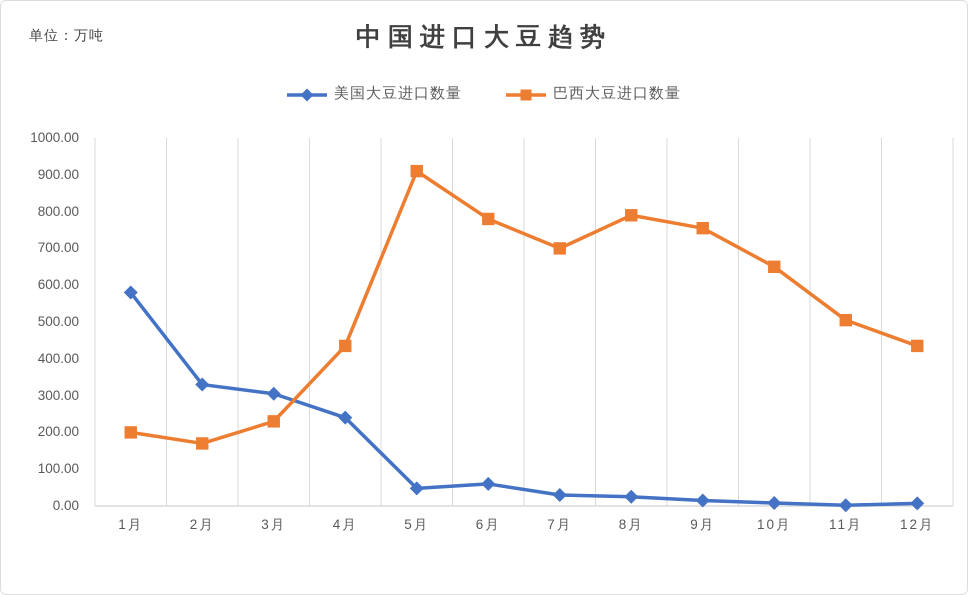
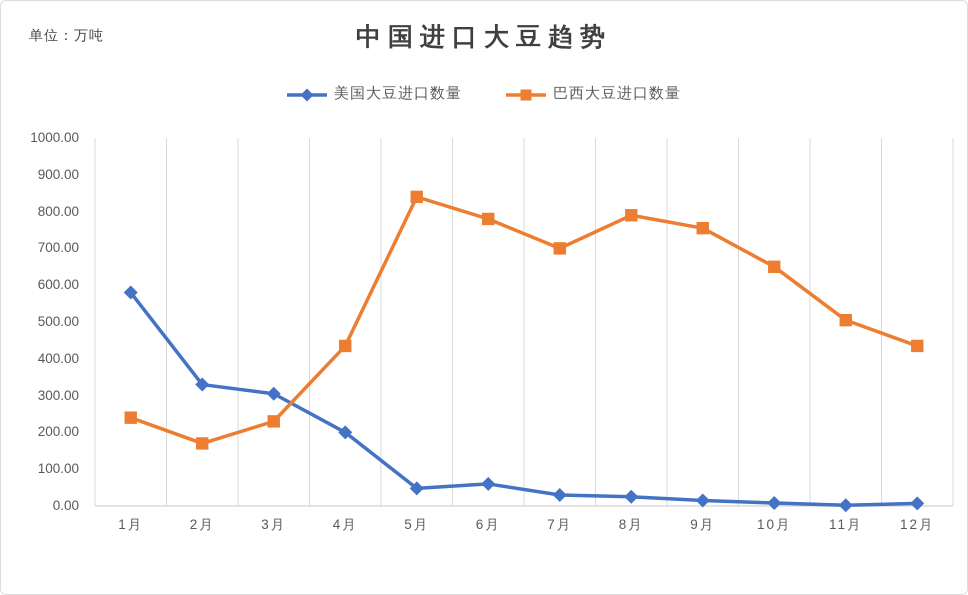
巴西大豆进口数量/1月: 200 -> 240
美国大豆进口数量/4月: 240 -> 200
巴西大豆进口数量/5月: 910 -> 840
